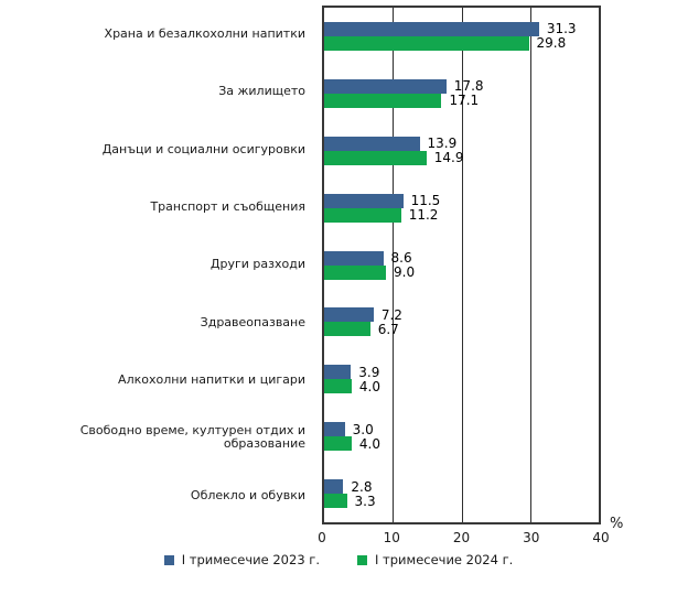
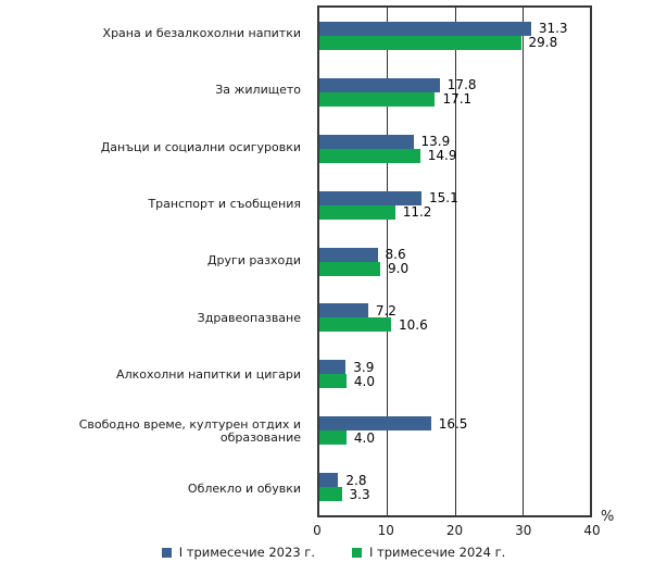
I тримесечие 2023 г./Транспорт и съобщения: 11.5 -> 15.1
I тримесечие 2024 г./Здравеопазване: 6.7 -> 10.6
I тримесечие 2023 г./Свободно време, културен отдих и образование: 3.0 -> 16.5
